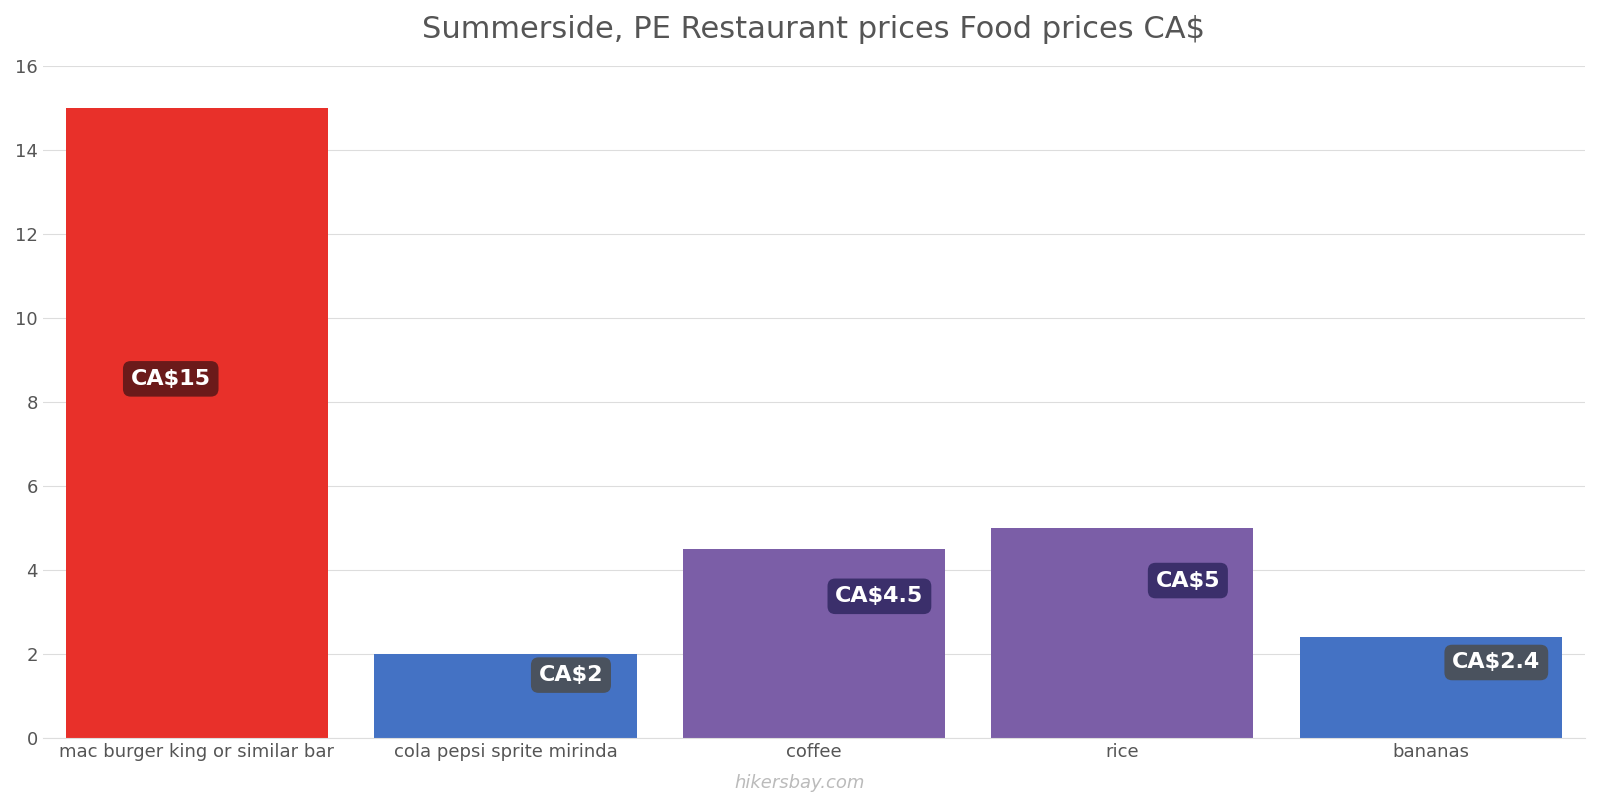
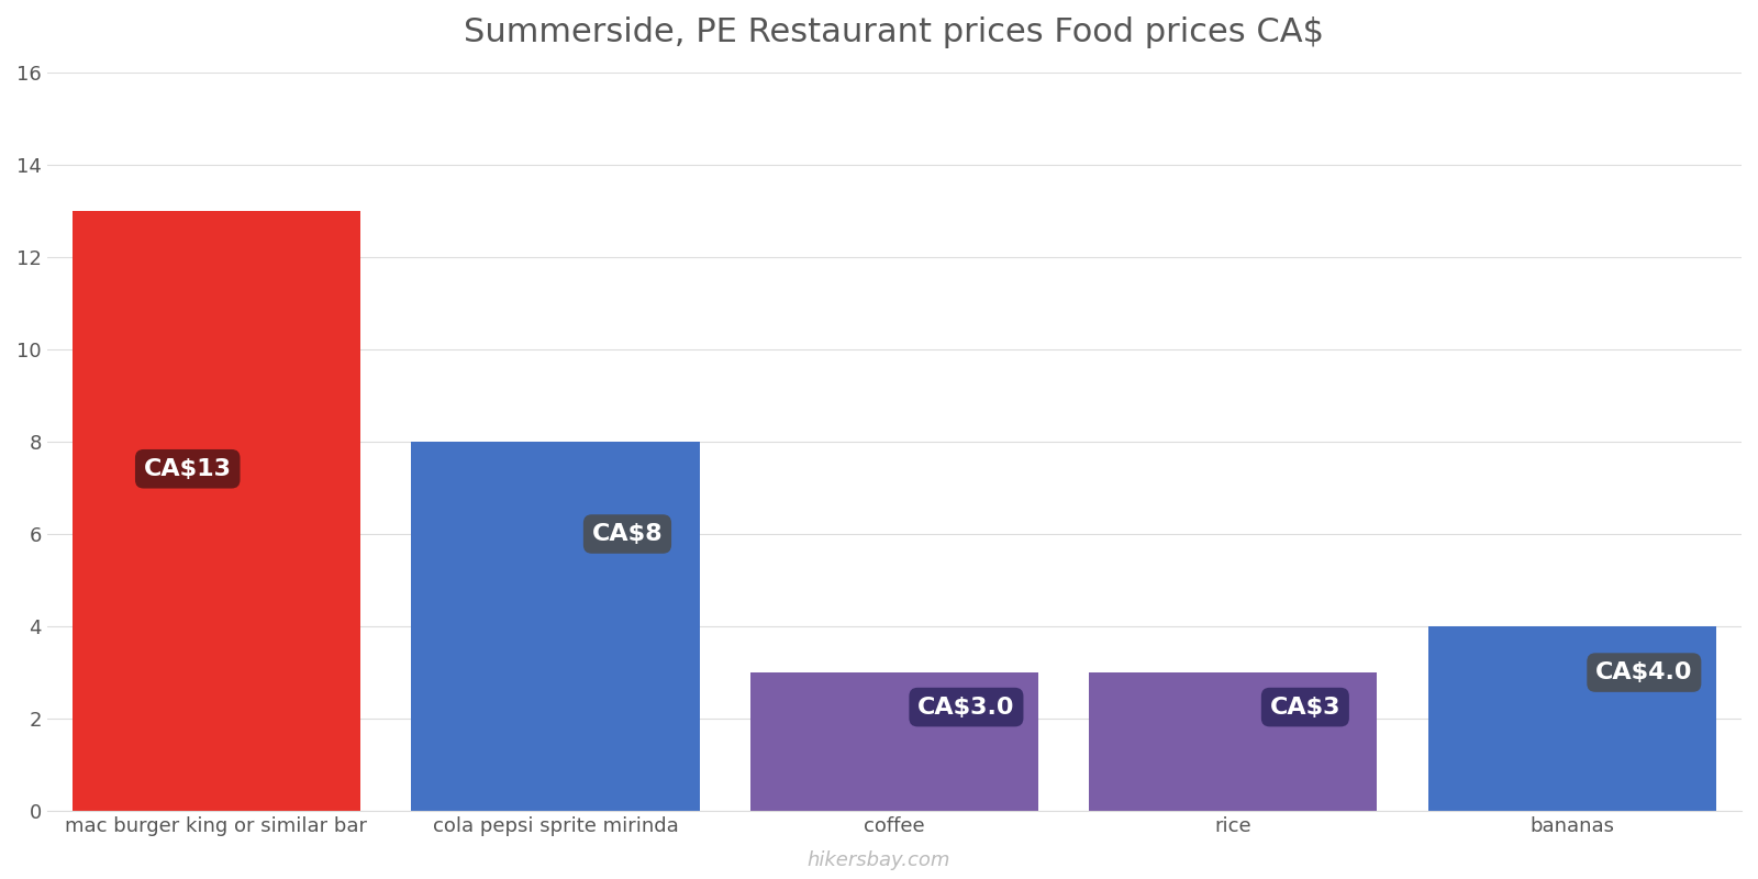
mac burger king or similar bar: CA$15 -> CA$13
cola pepsi sprite mirinda: CA$2 -> CA$8
coffee: CA$5 -> CA$3
rice: CA$5 -> CA$3
bananas: CA$2.4 -> CA$4.0
